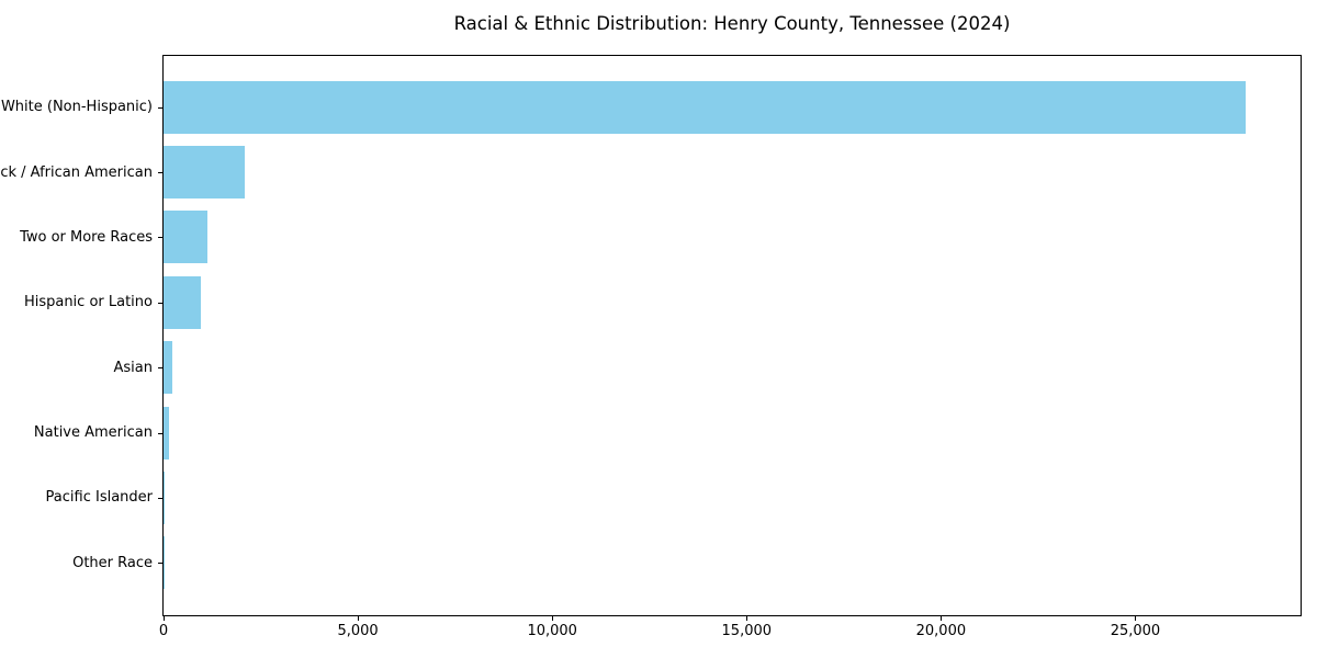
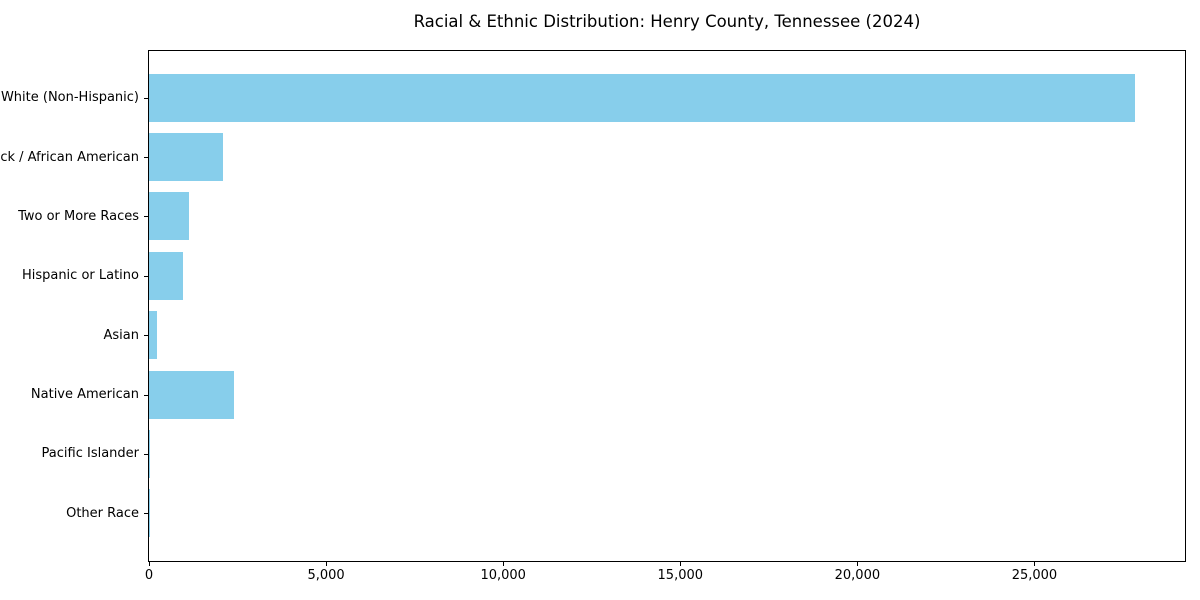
Native American: 100 -> 2400
